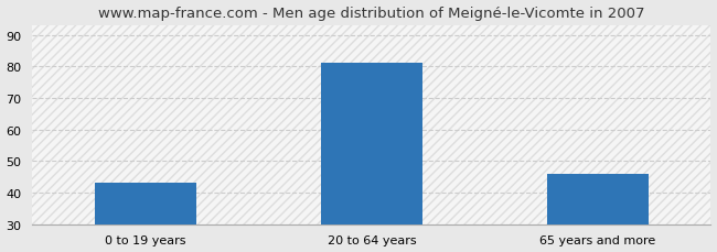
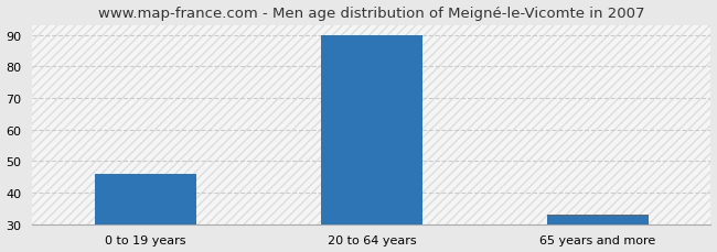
0 to 19 years: 43 -> 46
20 to 64 years: 81 -> 90
65 years and more: 46 -> 33
